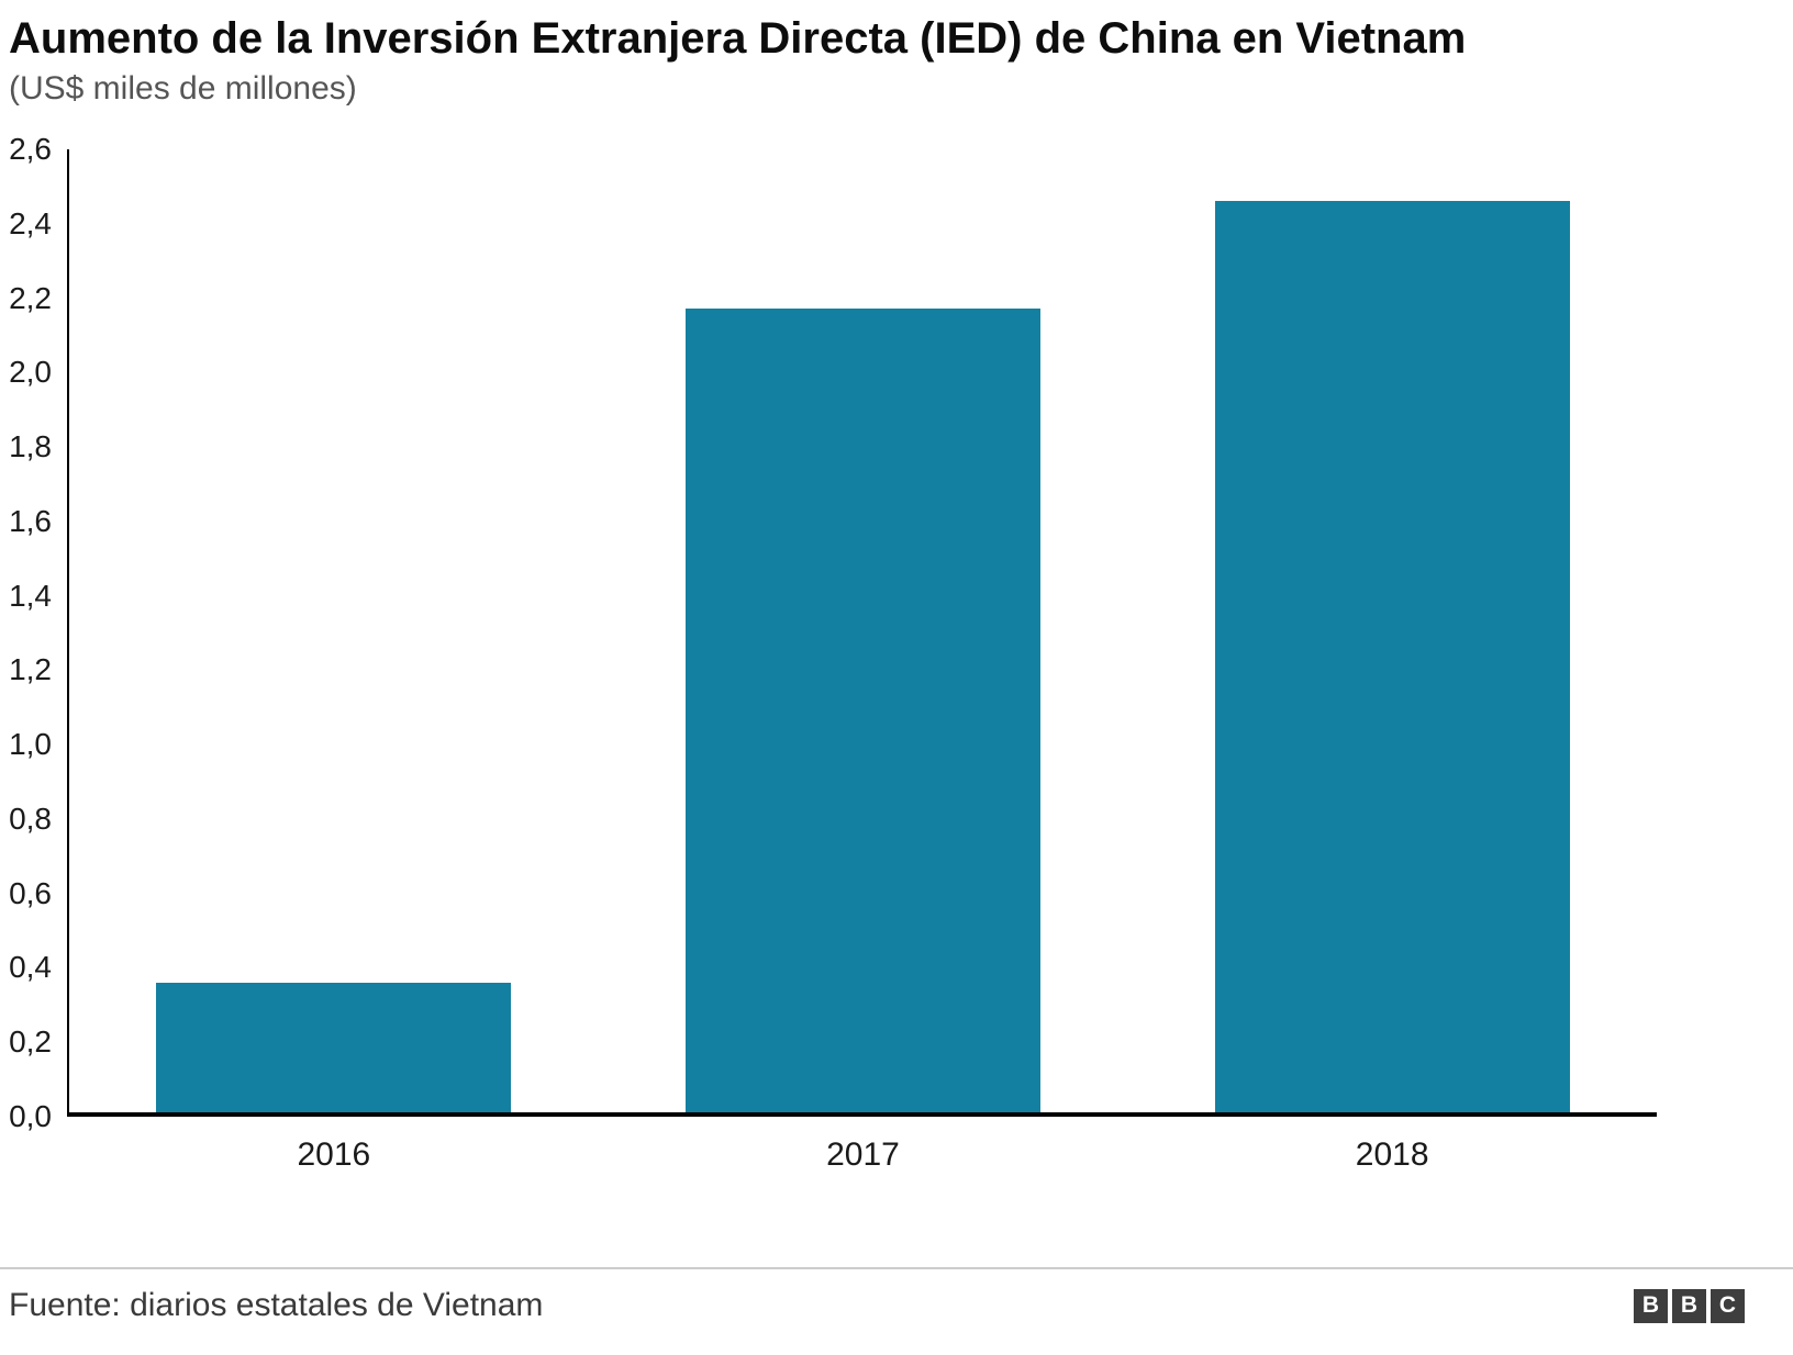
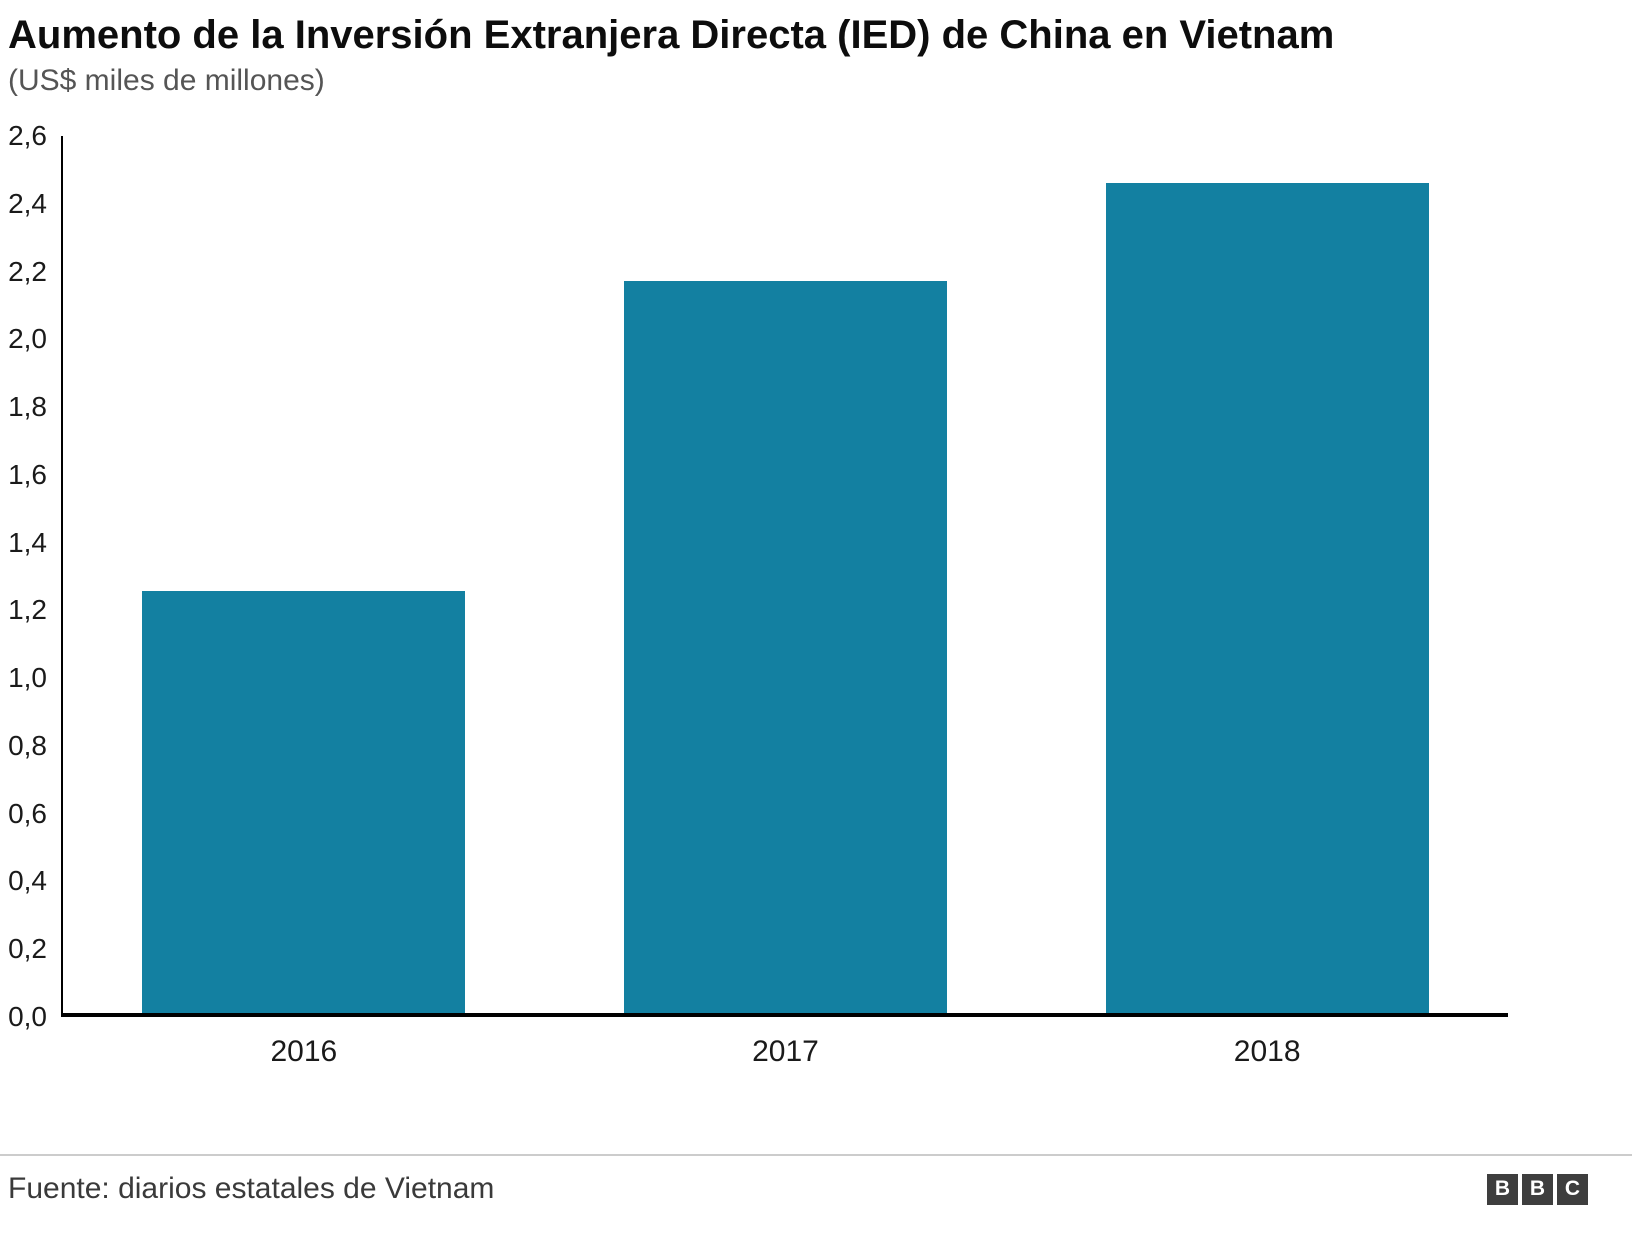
2016: 0,35 -> 1,25
